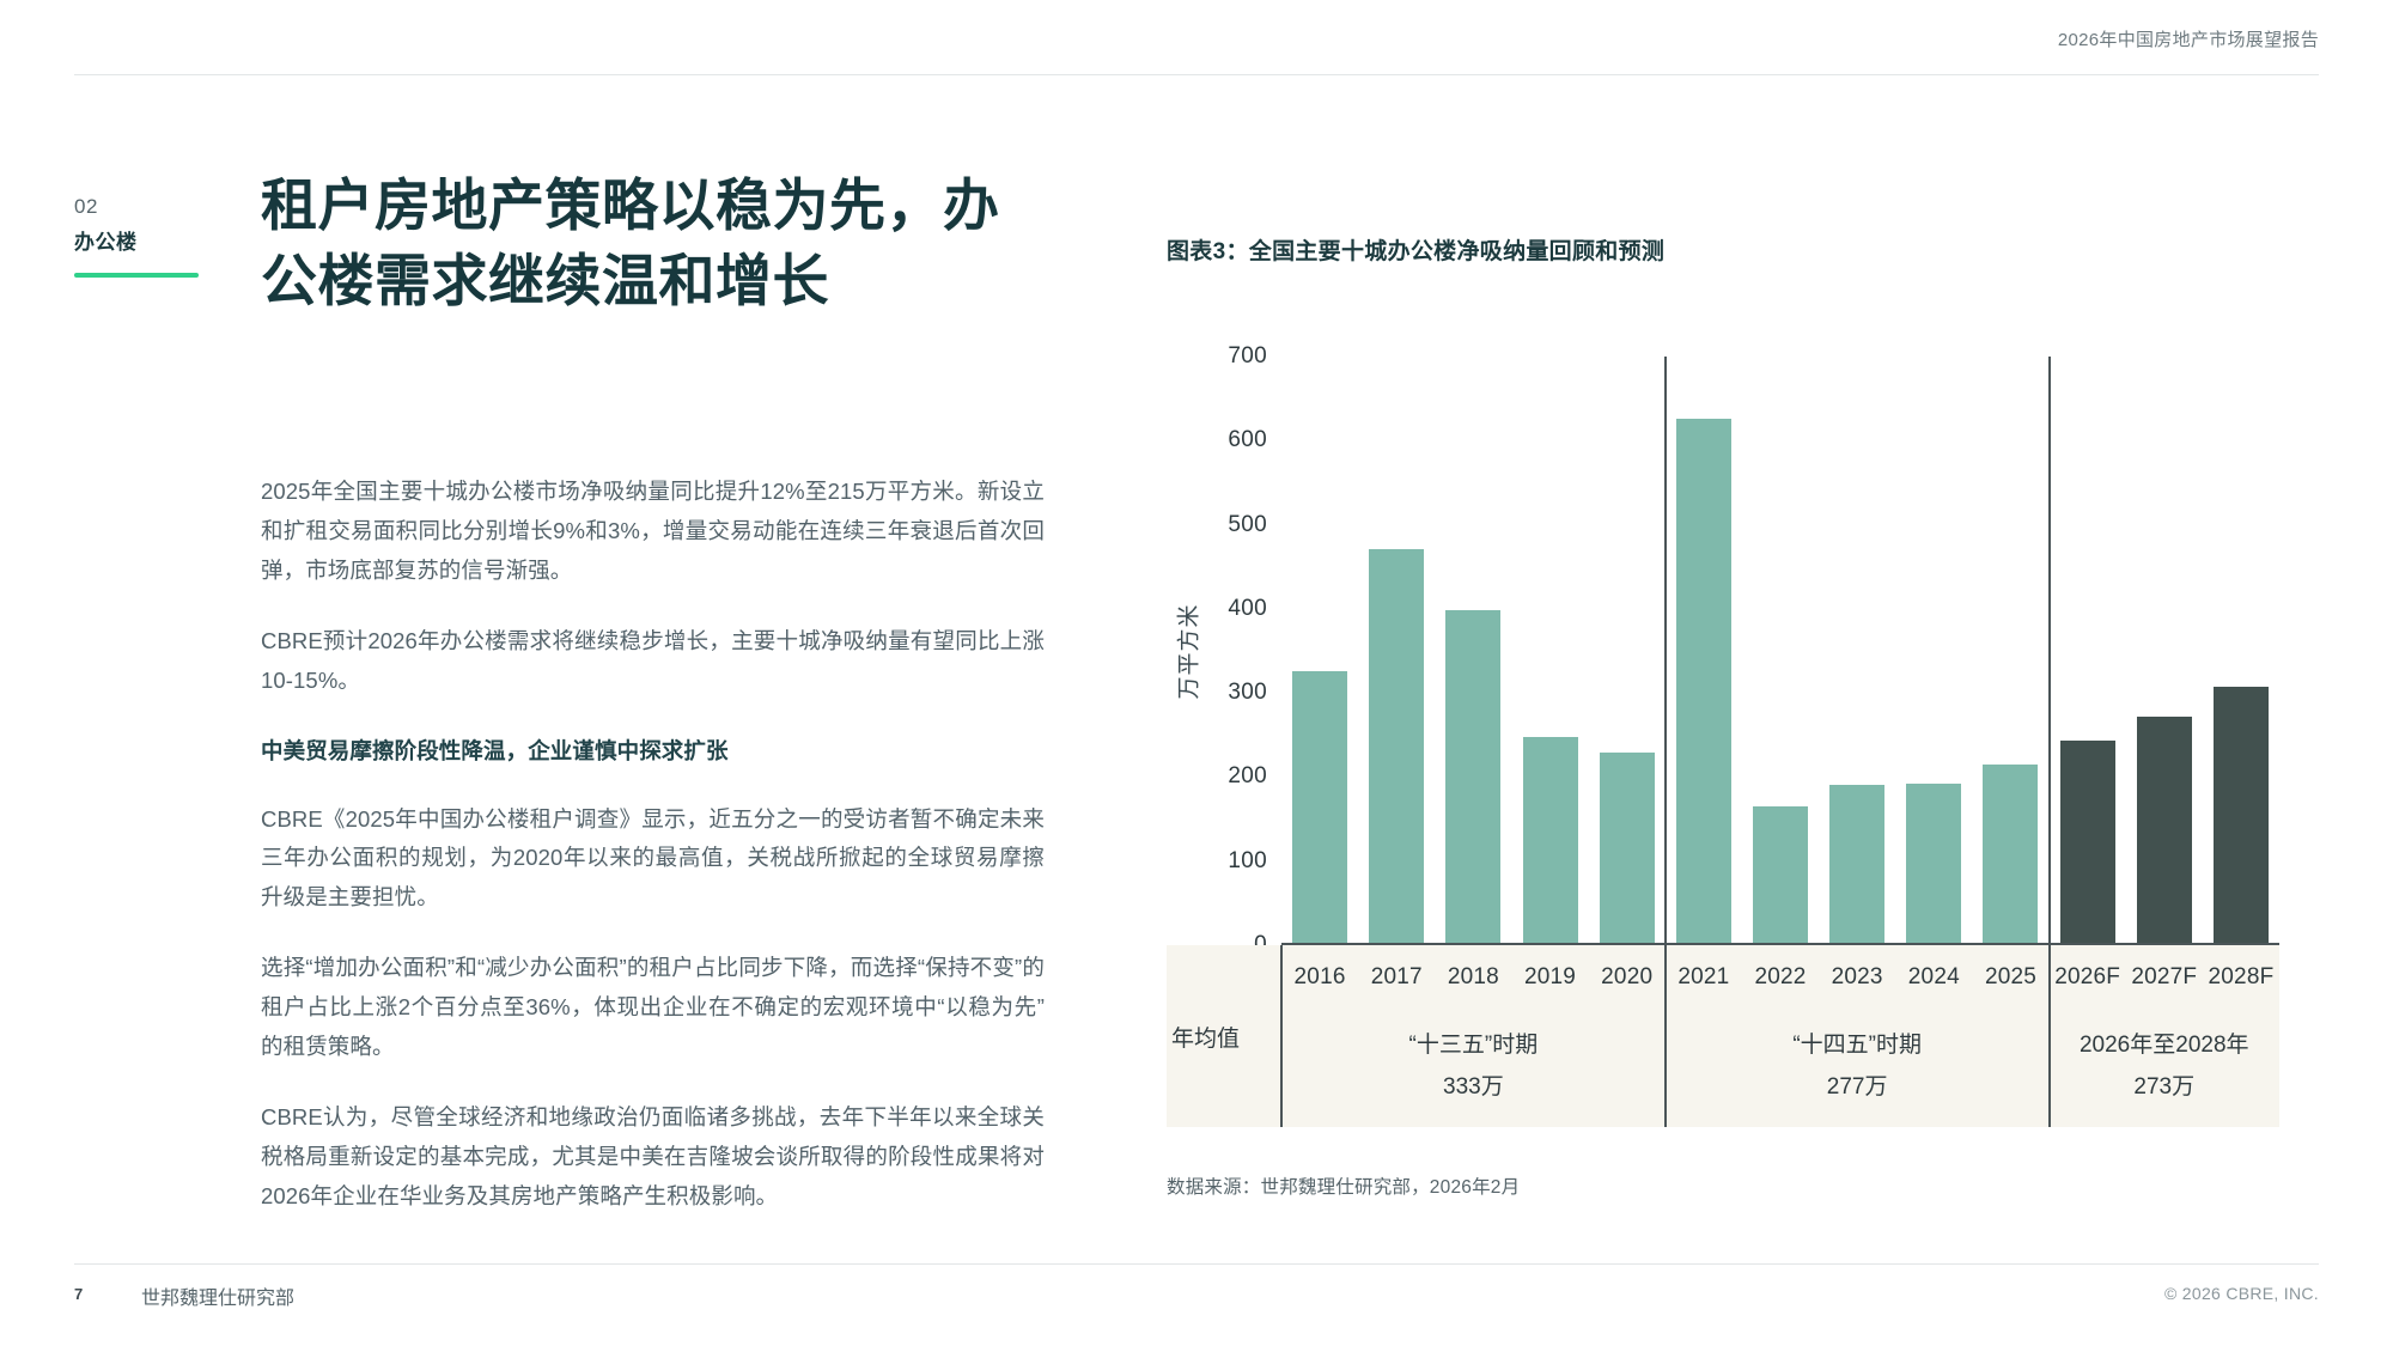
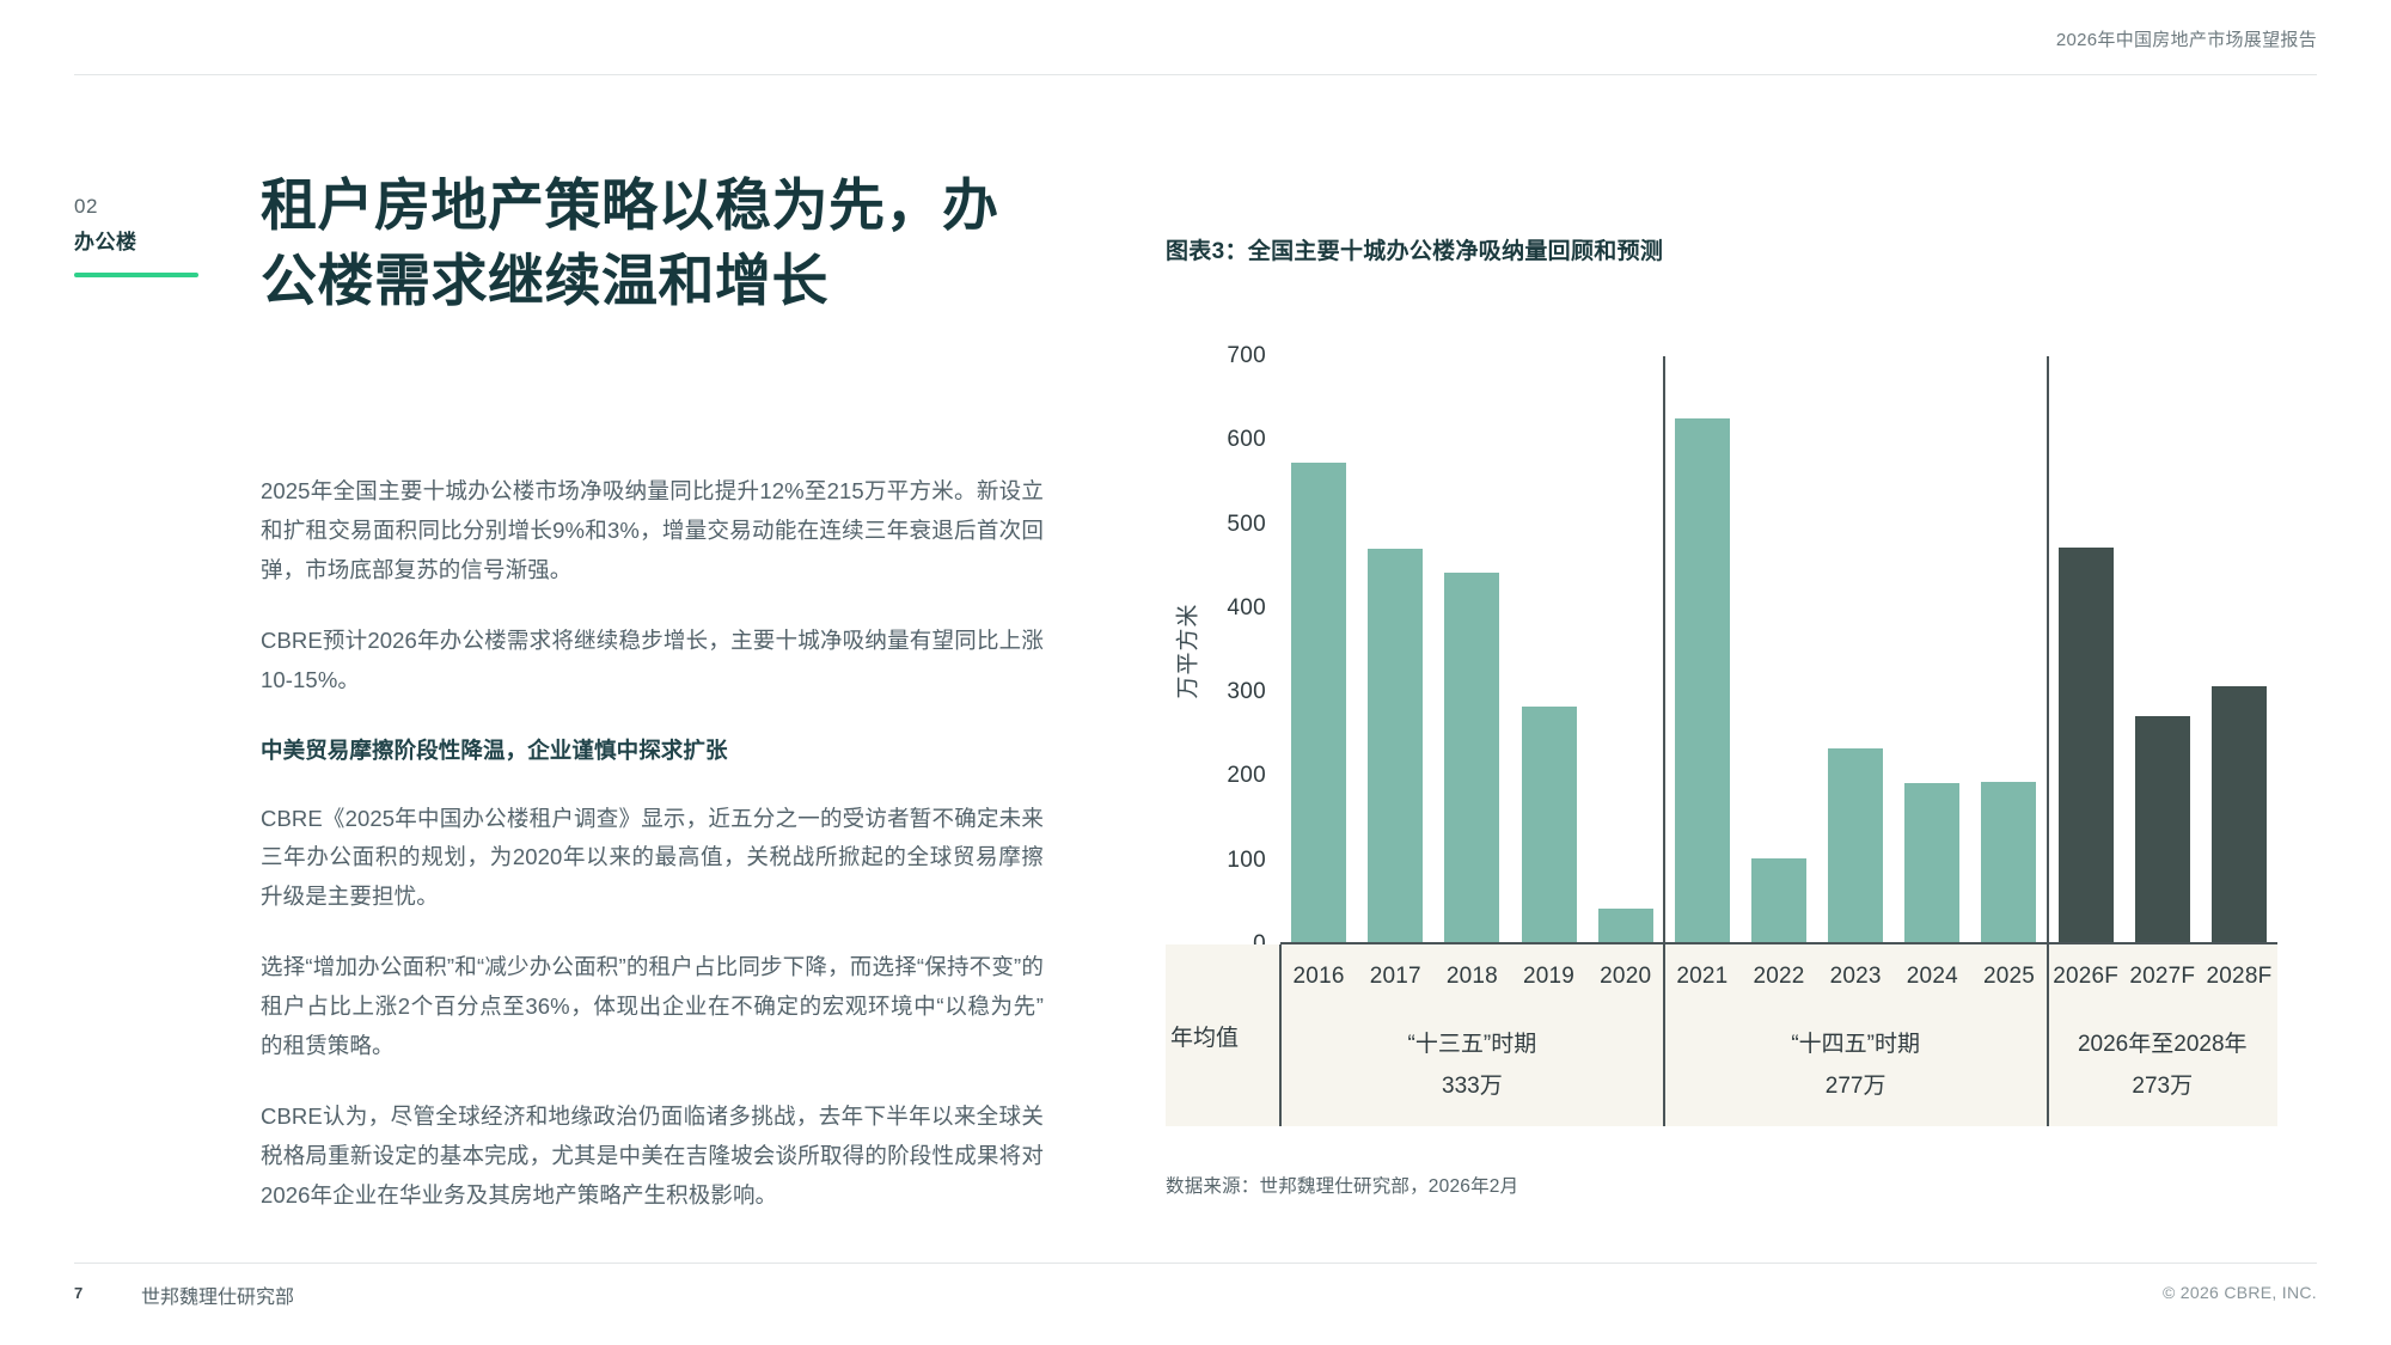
2016: 320 -> 570
2018: 400 -> 440
2019: 240 -> 280
2020: 230 -> 40
2022: 160 -> 100
2023: 190 -> 230
2025: 210 -> 190
2026F: 240 -> 470
